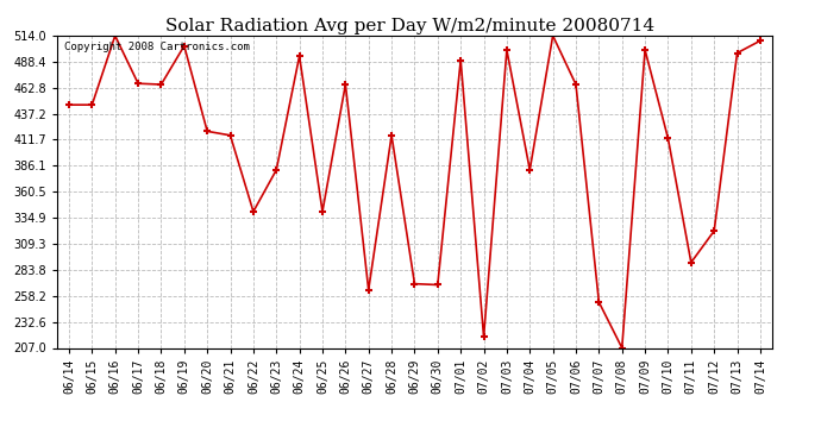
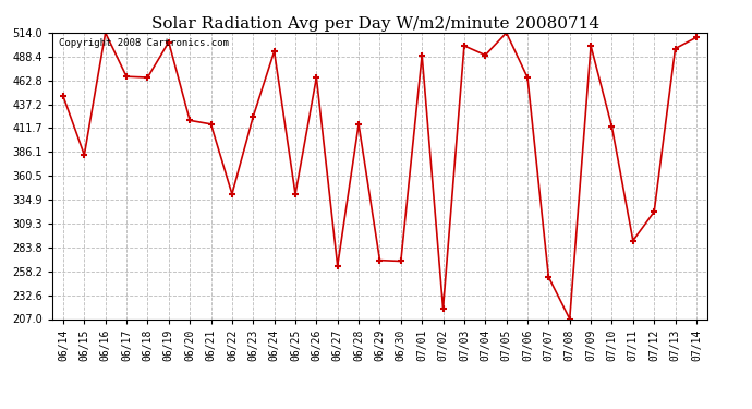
06/15: 446 -> 383
06/23: 382 -> 424
07/04: 382 -> 490
